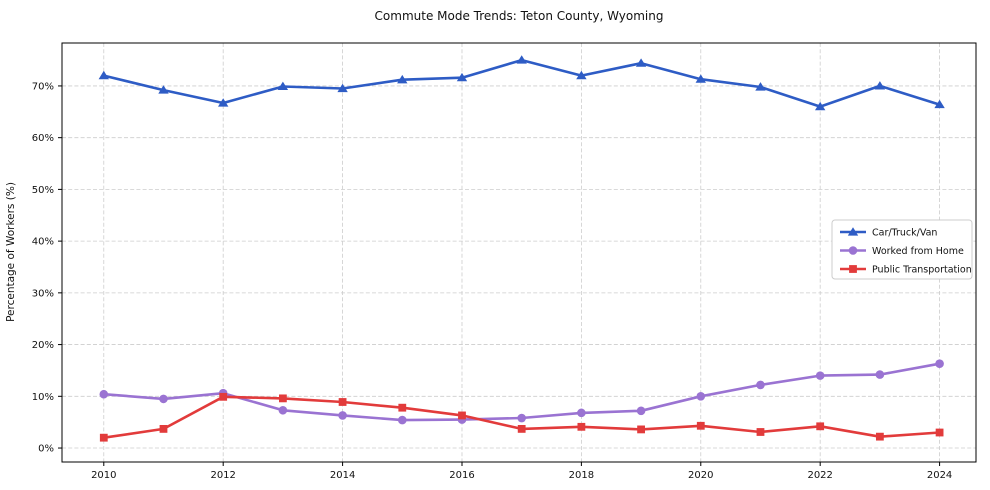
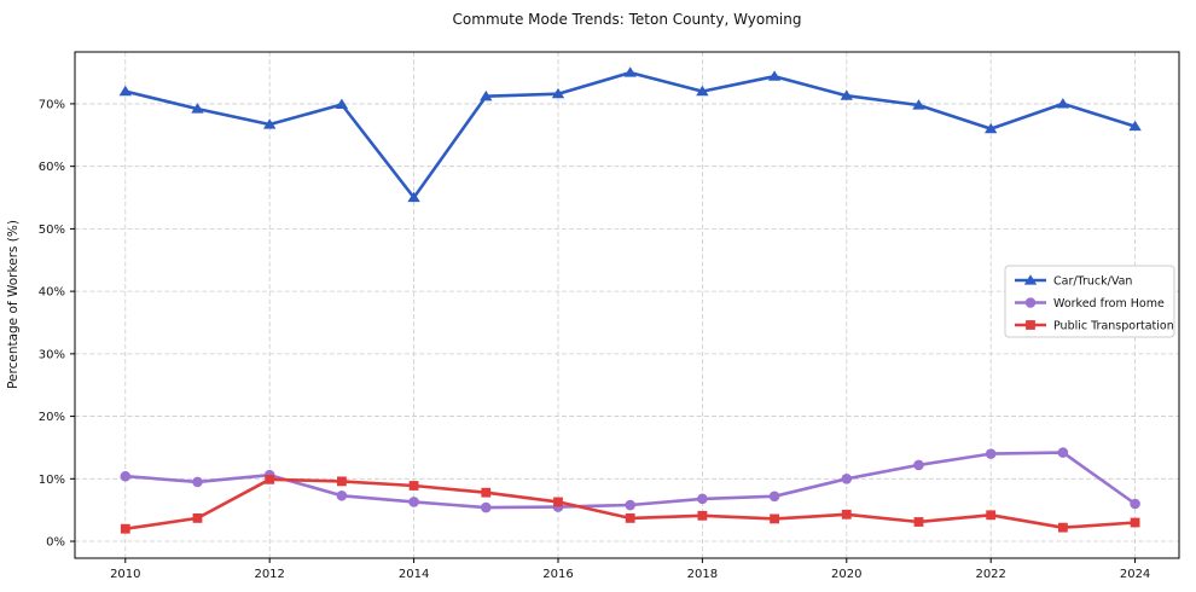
Car/Truck/Van/2014: 70% -> 55%
Worked from Home/2024: 16% -> 6%
